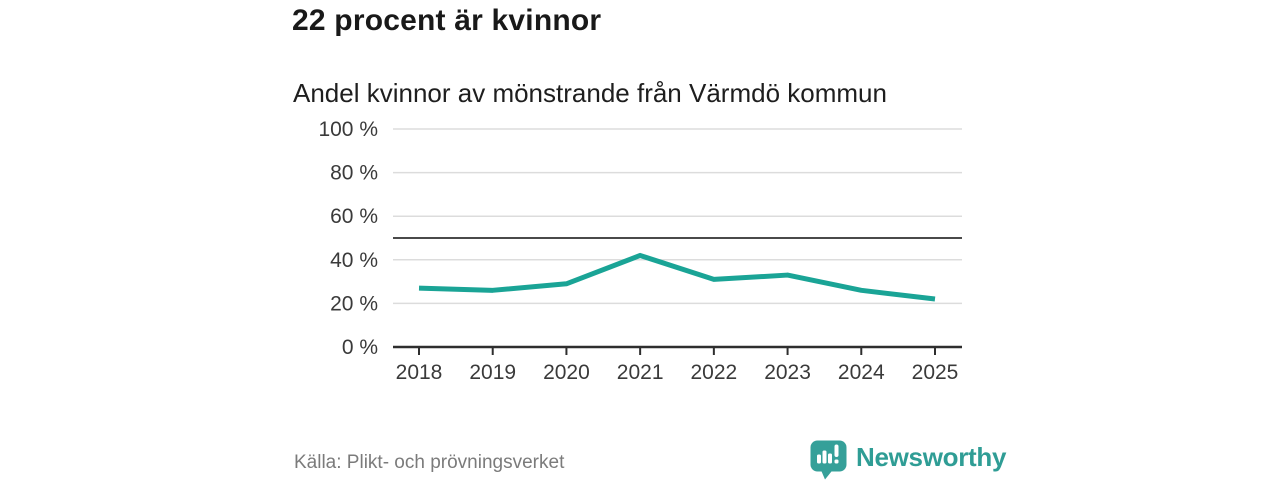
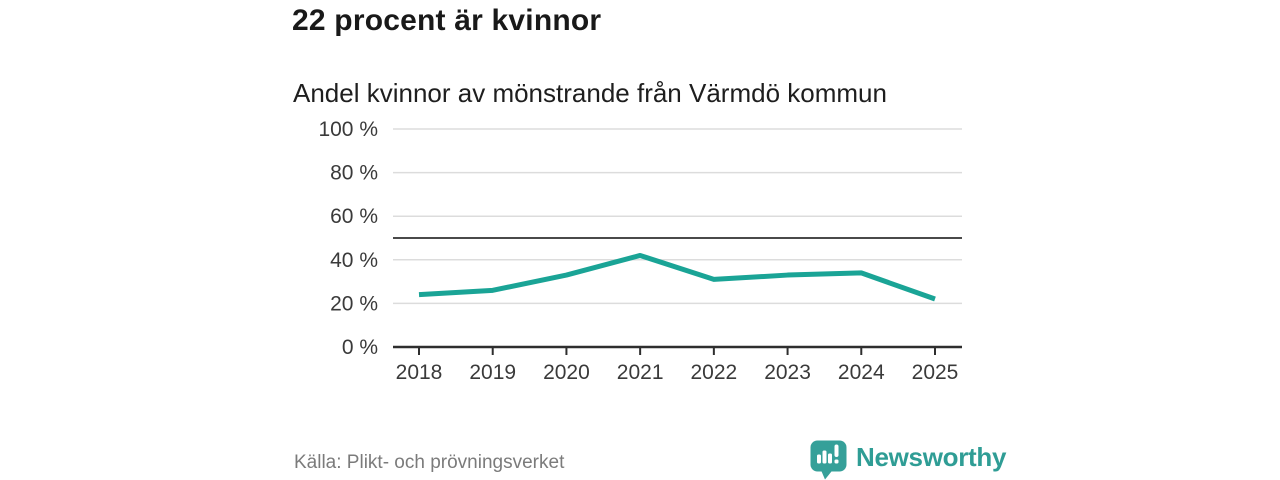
2018: 27% -> 24%
2020: 29% -> 33%
2024: 26% -> 34%
